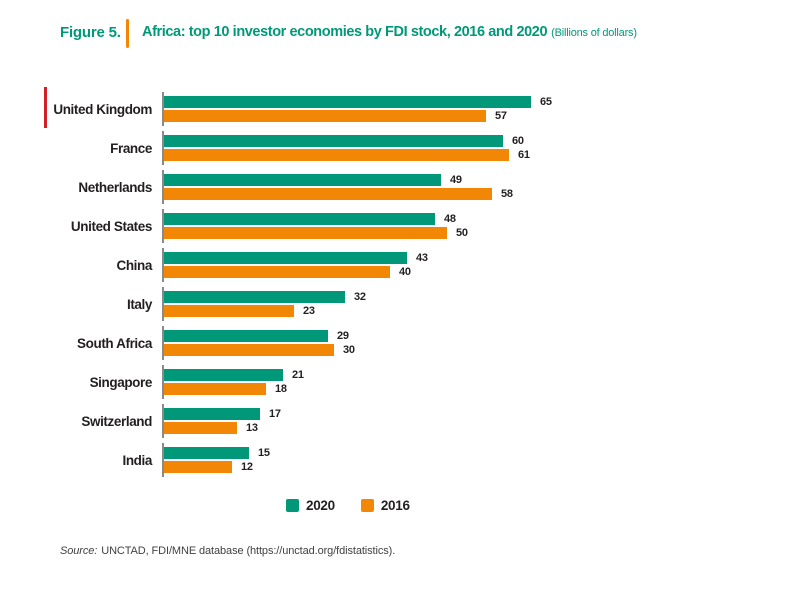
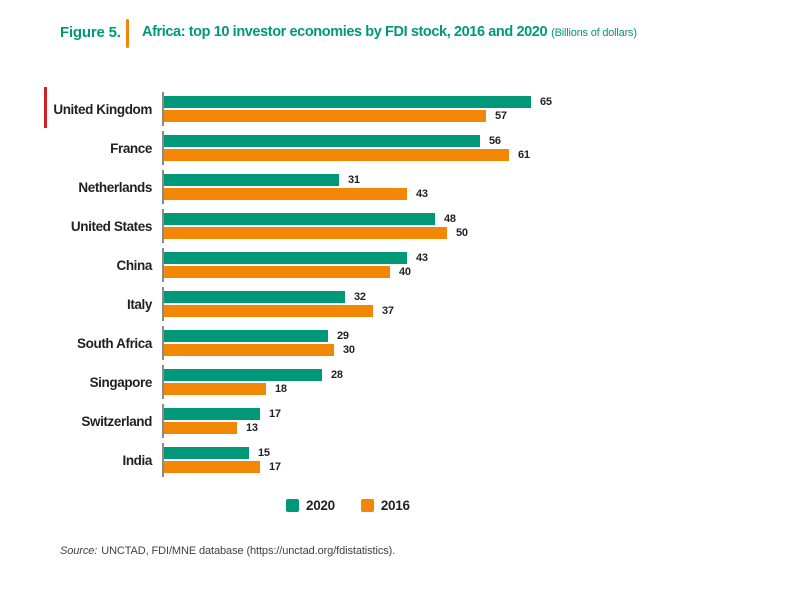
2020/France: 60 -> 56
2020/Netherlands: 49 -> 31
2016/Netherlands: 58 -> 43
2016/Italy: 23 -> 37
2020/Singapore: 21 -> 28
2016/India: 12 -> 17
